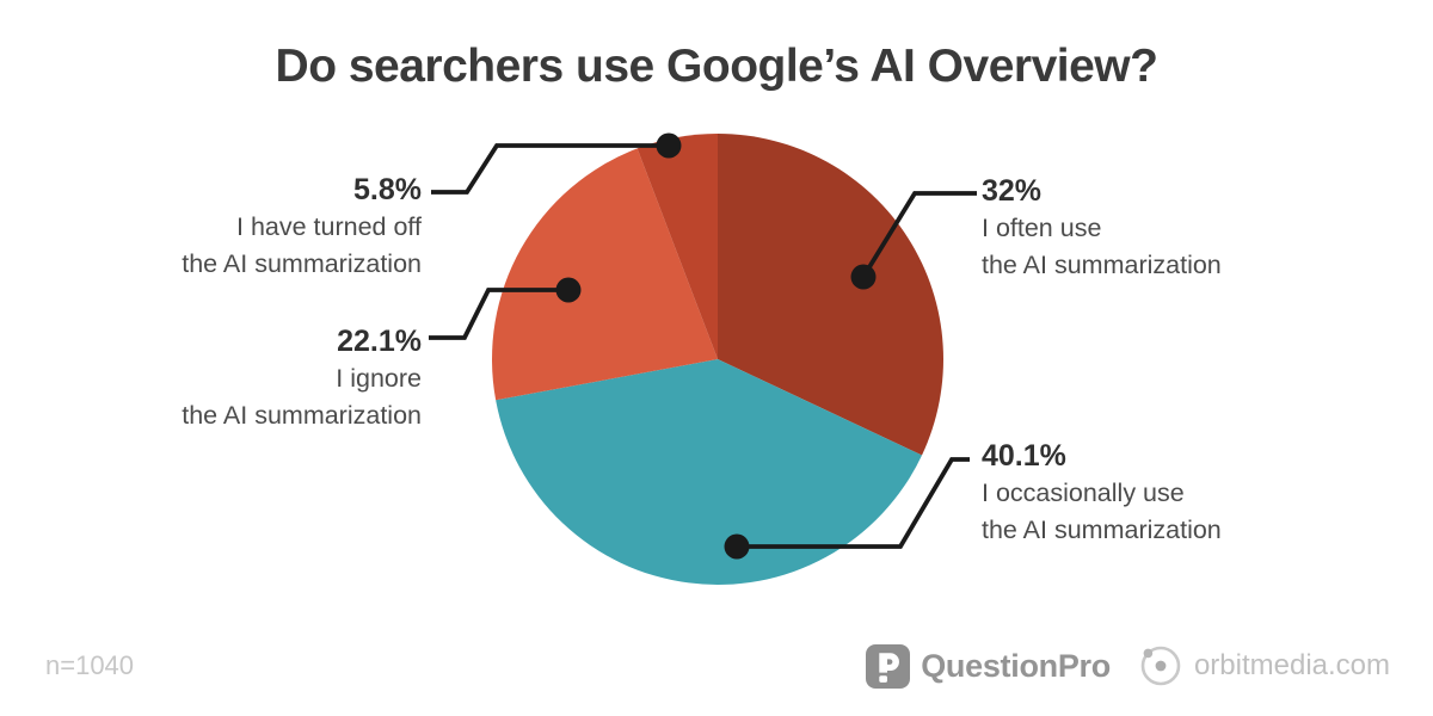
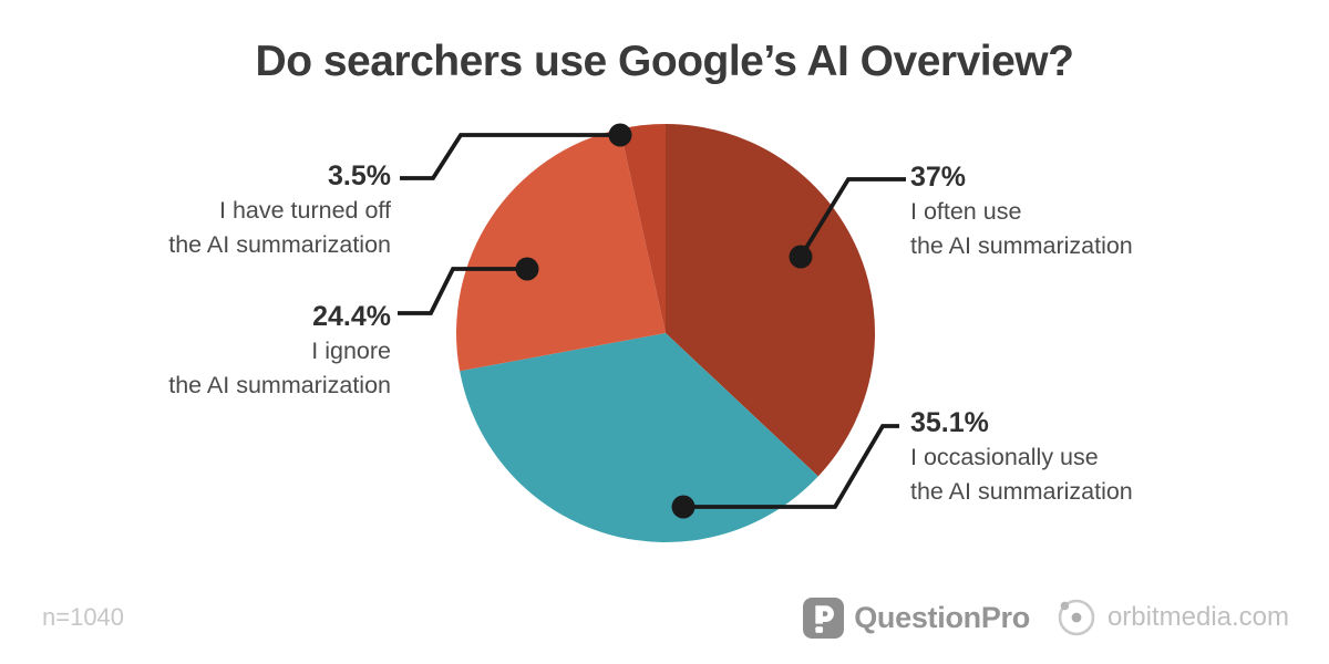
I often use the AI summarization: 32% -> 37%
I occasionally use the AI summarization: 40.1% -> 35.1%
I ignore the AI summarization: 22.1% -> 24.4%
I have turned off the AI summarization: 5.8% -> 3.5%
